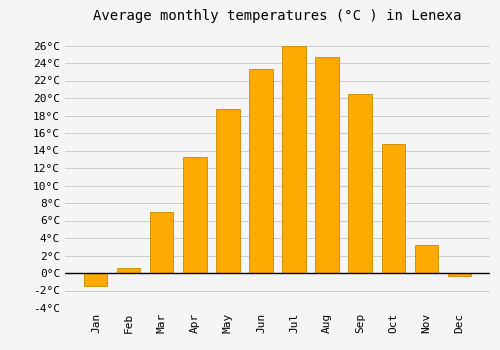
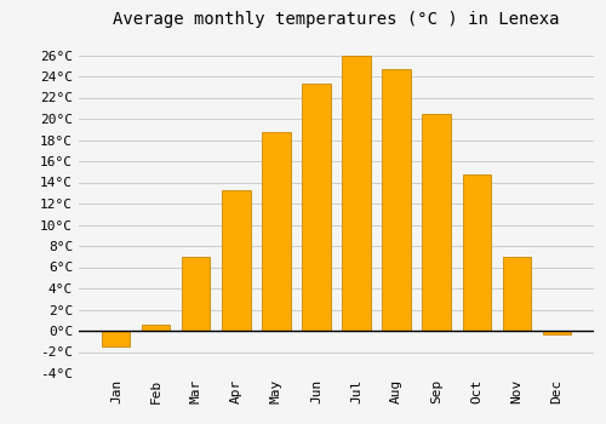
Nov: 3.2°C -> 7.0°C
